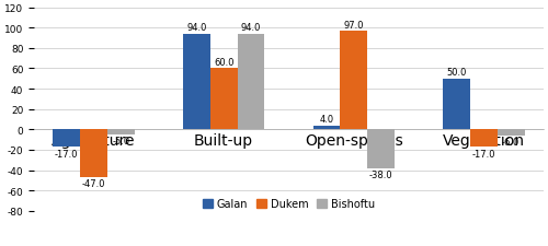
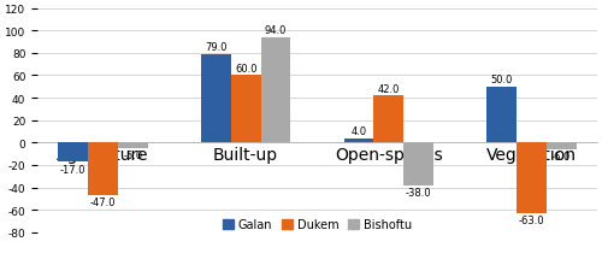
Galan/Built-up: 94.0 -> 79.0
Dukem/Open-spaces: 97.0 -> 42.0
Dukem/Vegetation: -17.0 -> -63.0
